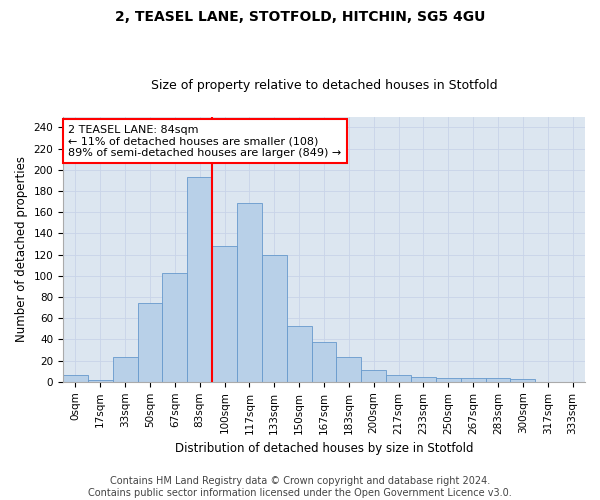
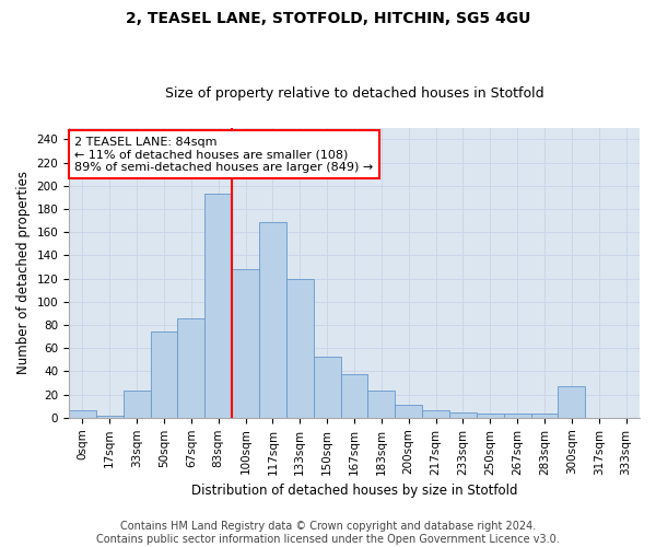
67sqm: 103 -> 86
300sqm: 3 -> 27
